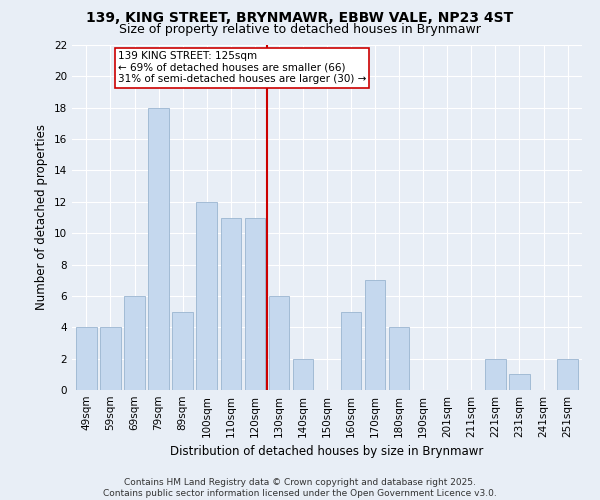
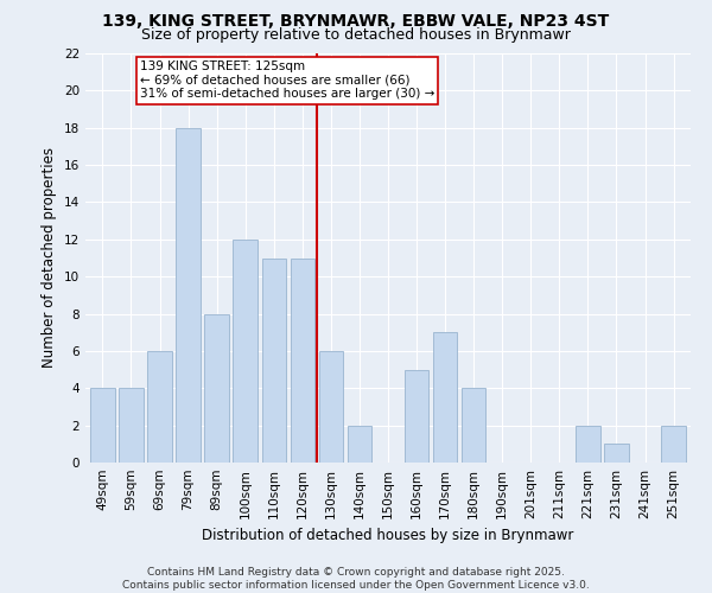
89sqm: 5 -> 8
